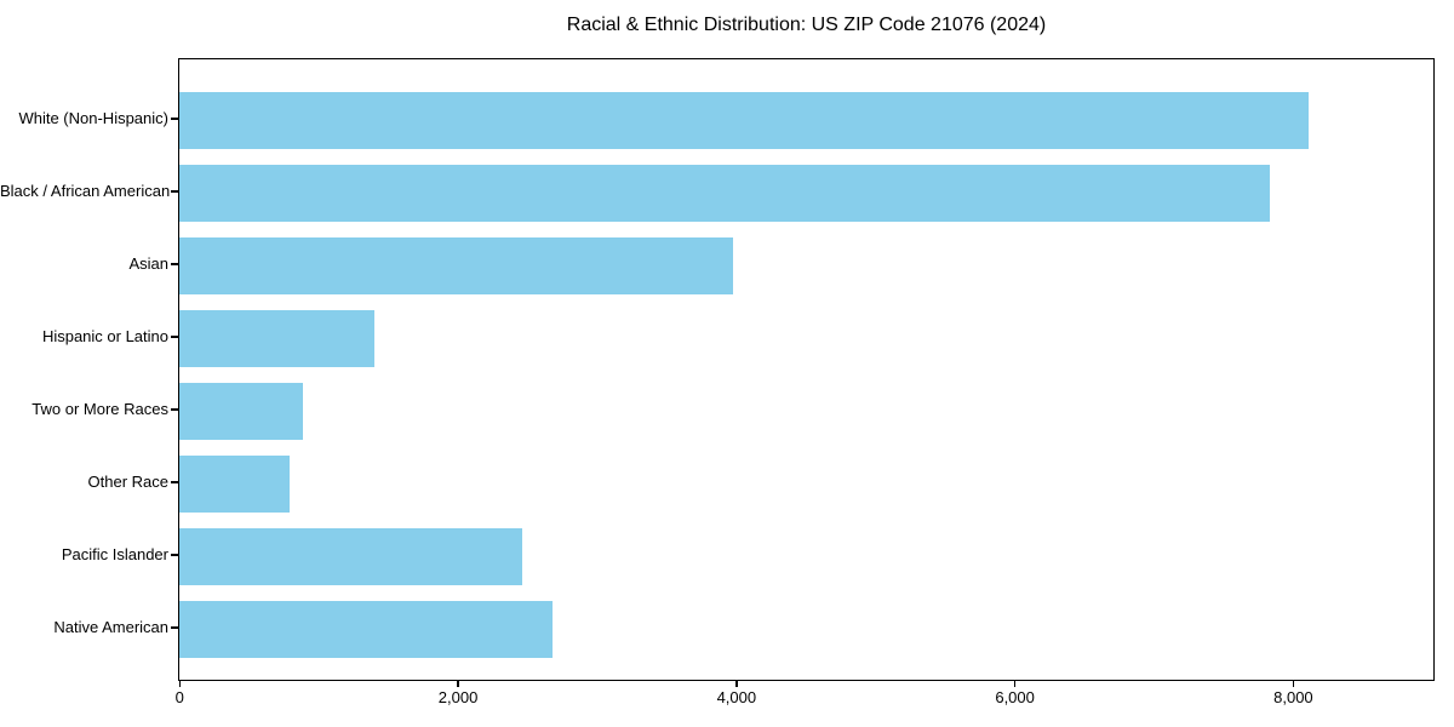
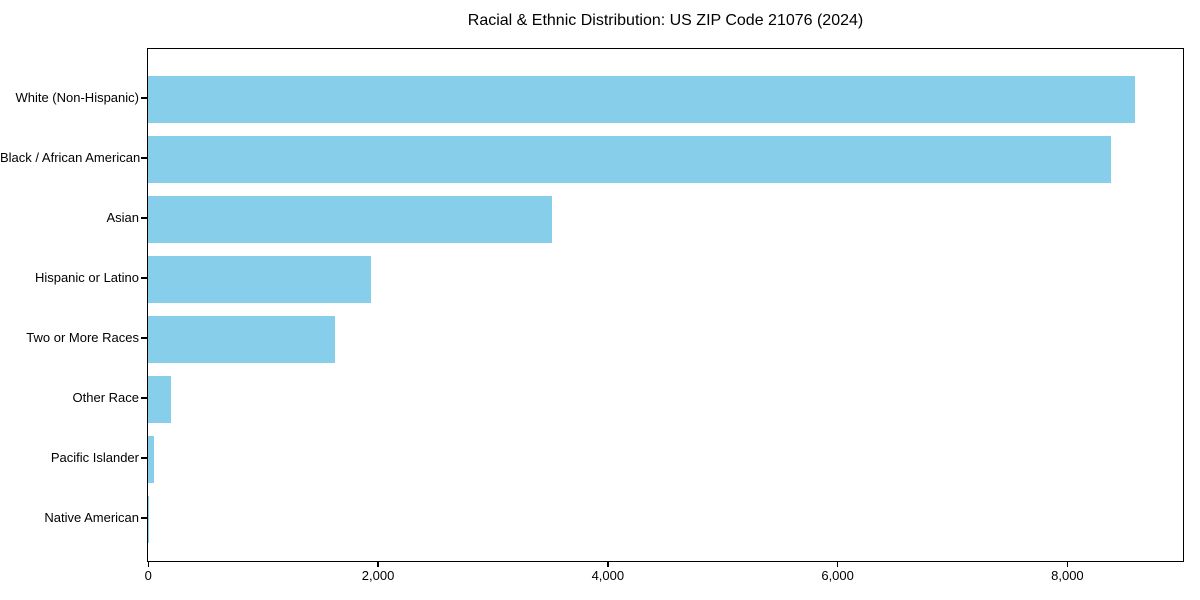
White (Non-Hispanic): 8110 -> 8590
Black / African American: 7830 -> 8380
Asian: 3980 -> 3520
Hispanic or Latino: 1400 -> 1940
Two or More Races: 890 -> 1630
Other Race: 790 -> 200
Pacific Islander: 2460 -> 50
Native American: 2680 -> 10
